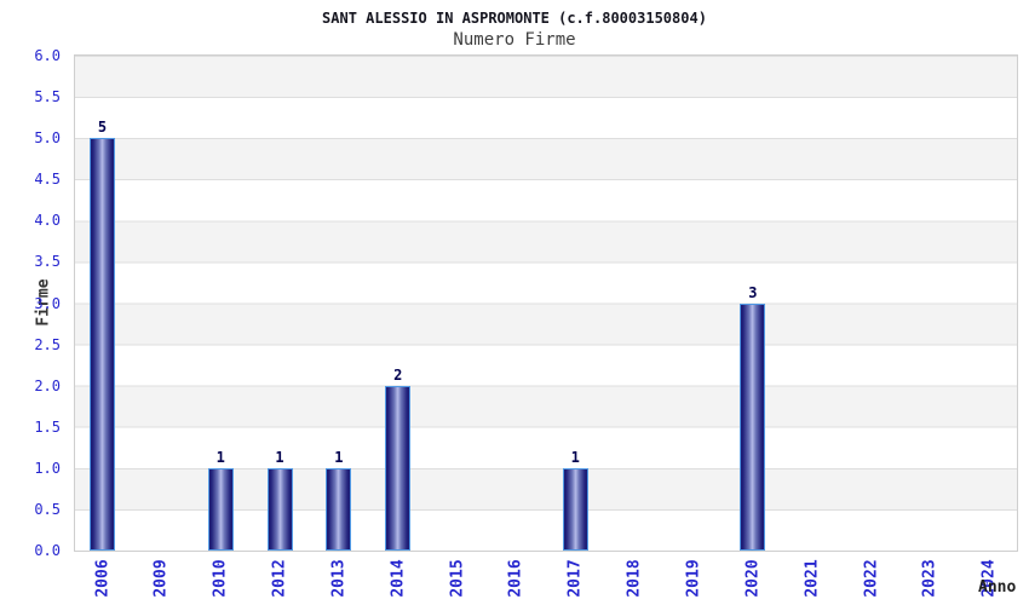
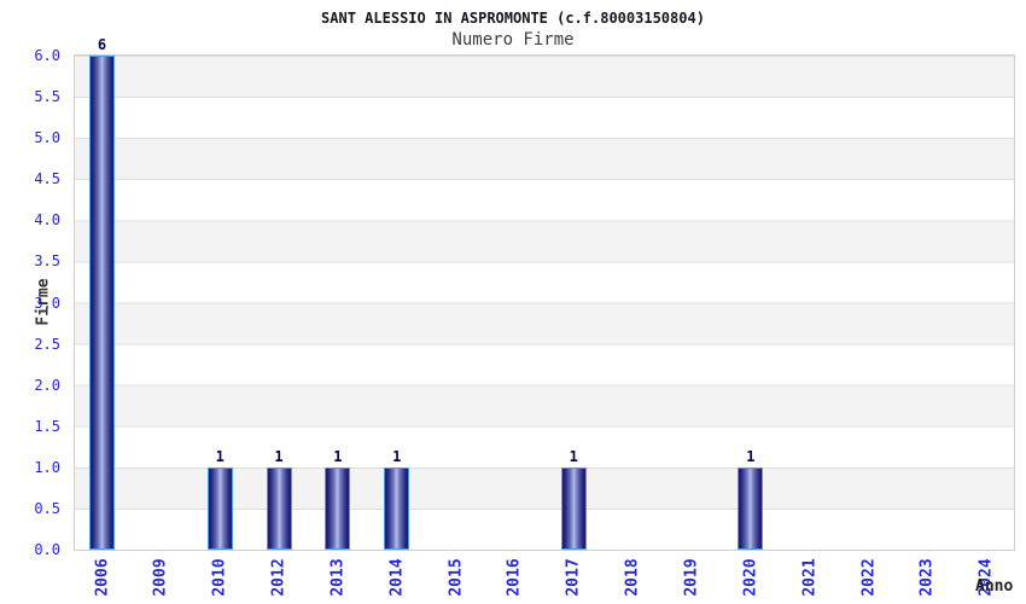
2006: 5 -> 6
2014: 2 -> 1
2020: 3 -> 1
